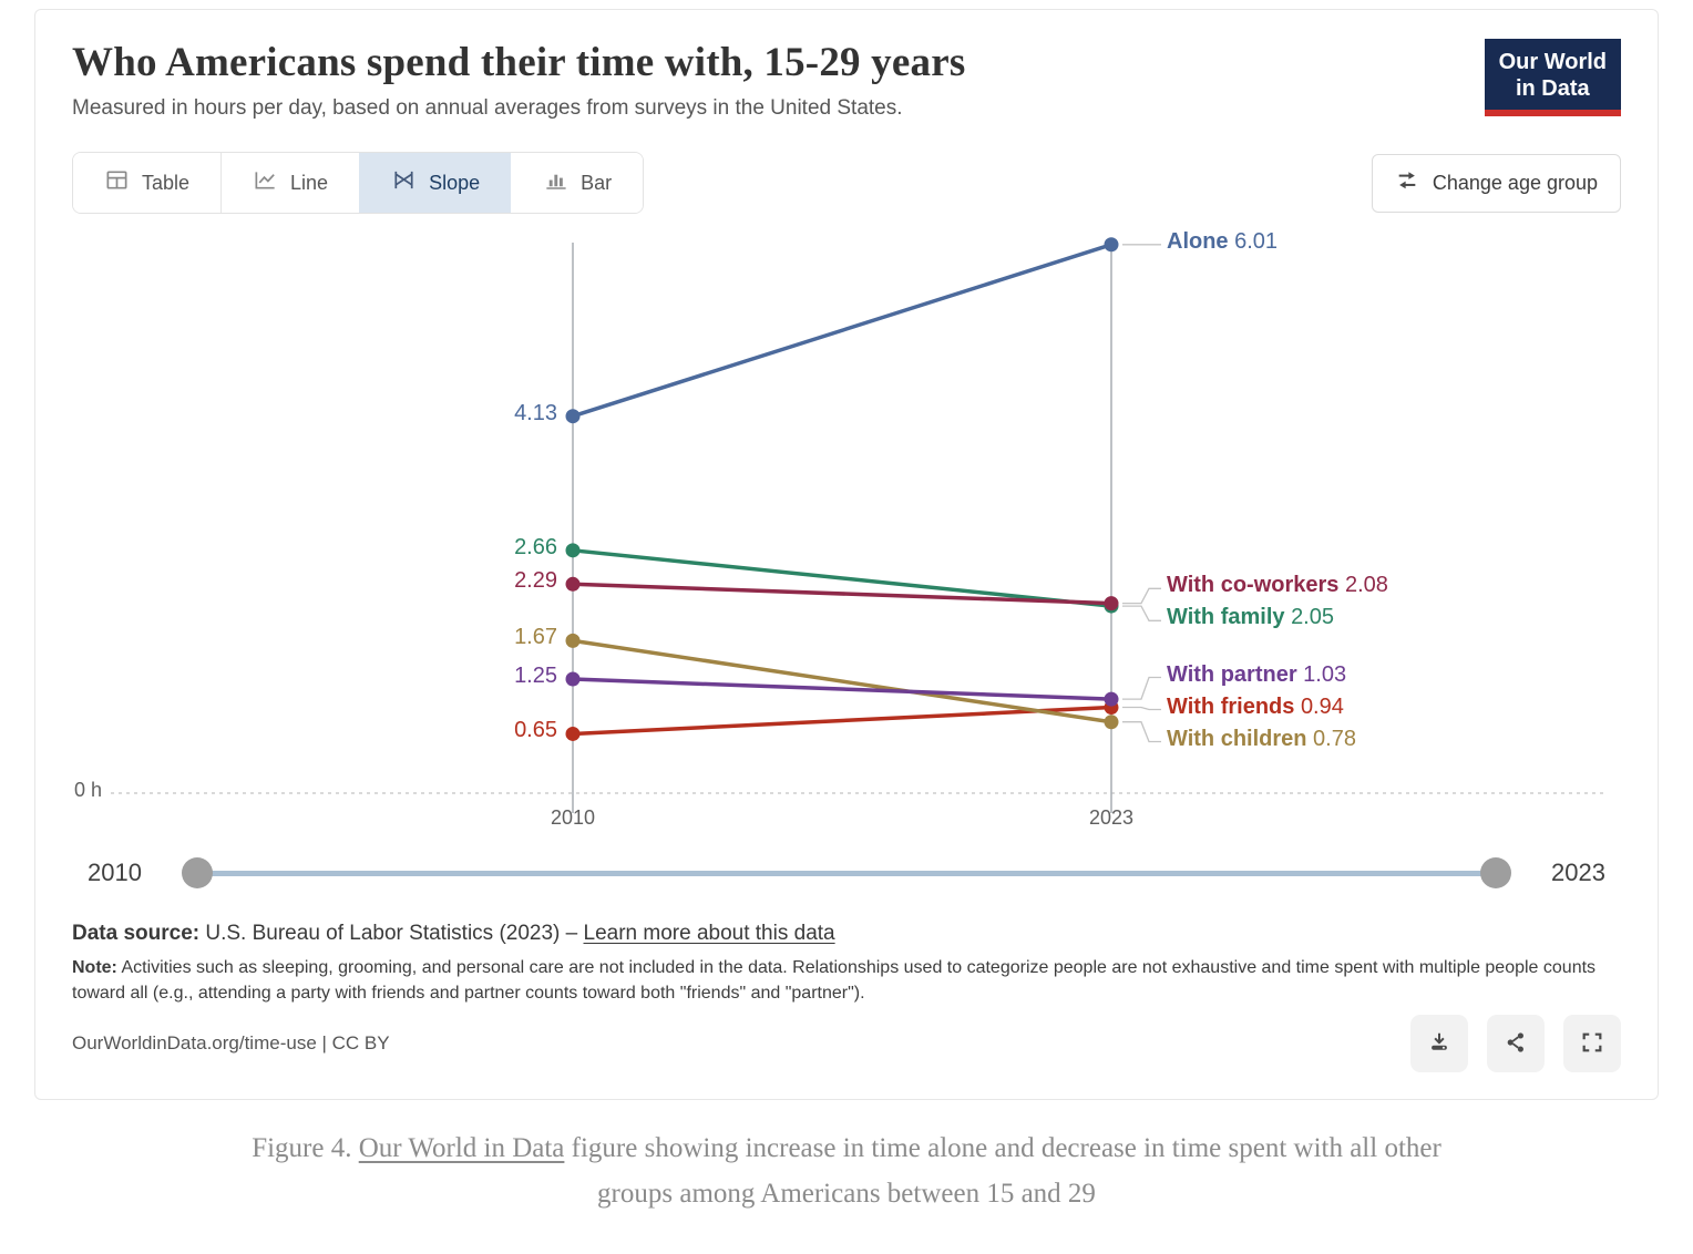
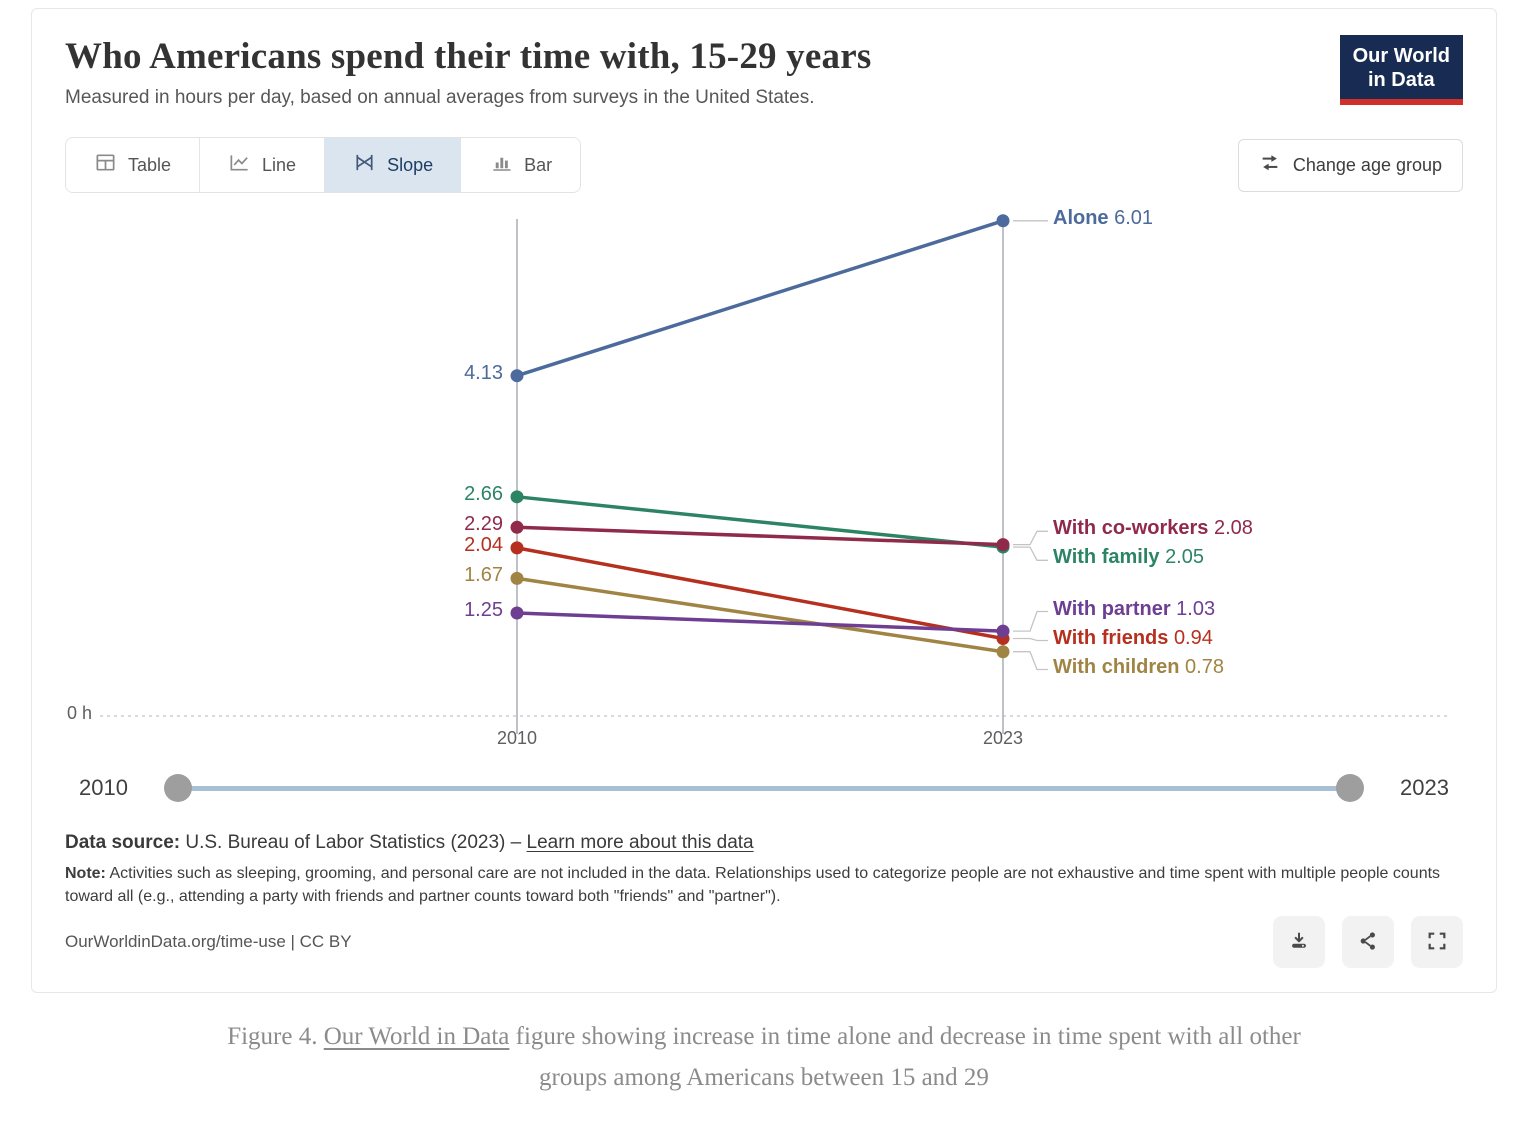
With friends/2010: 0.65 -> 2.04
